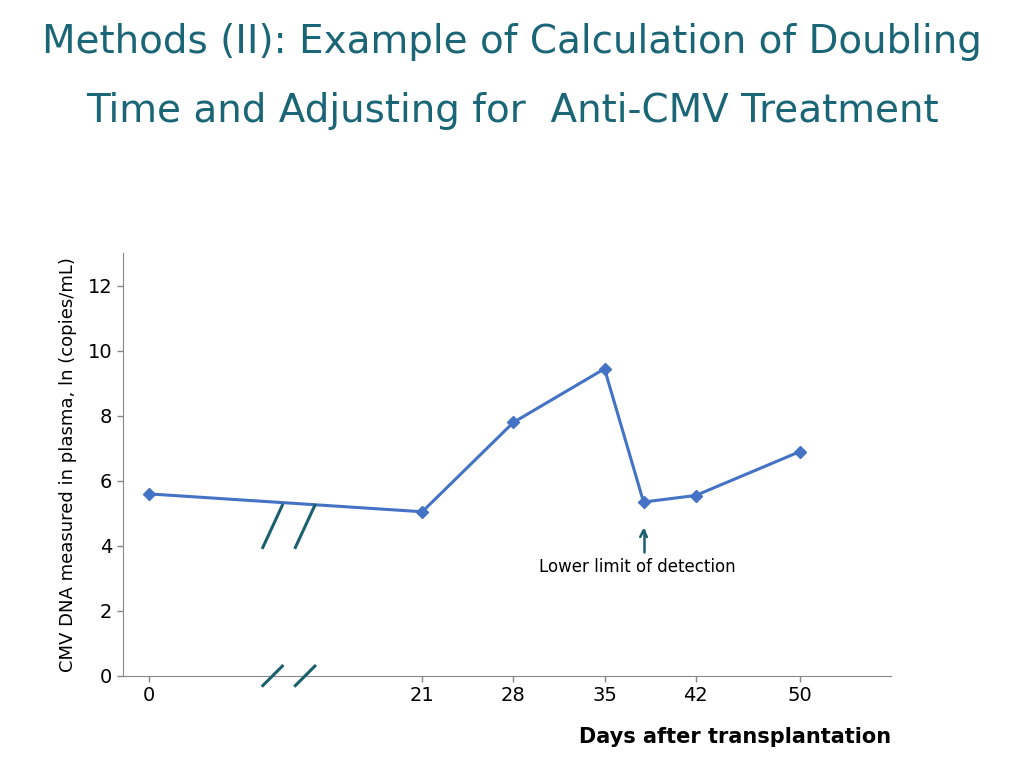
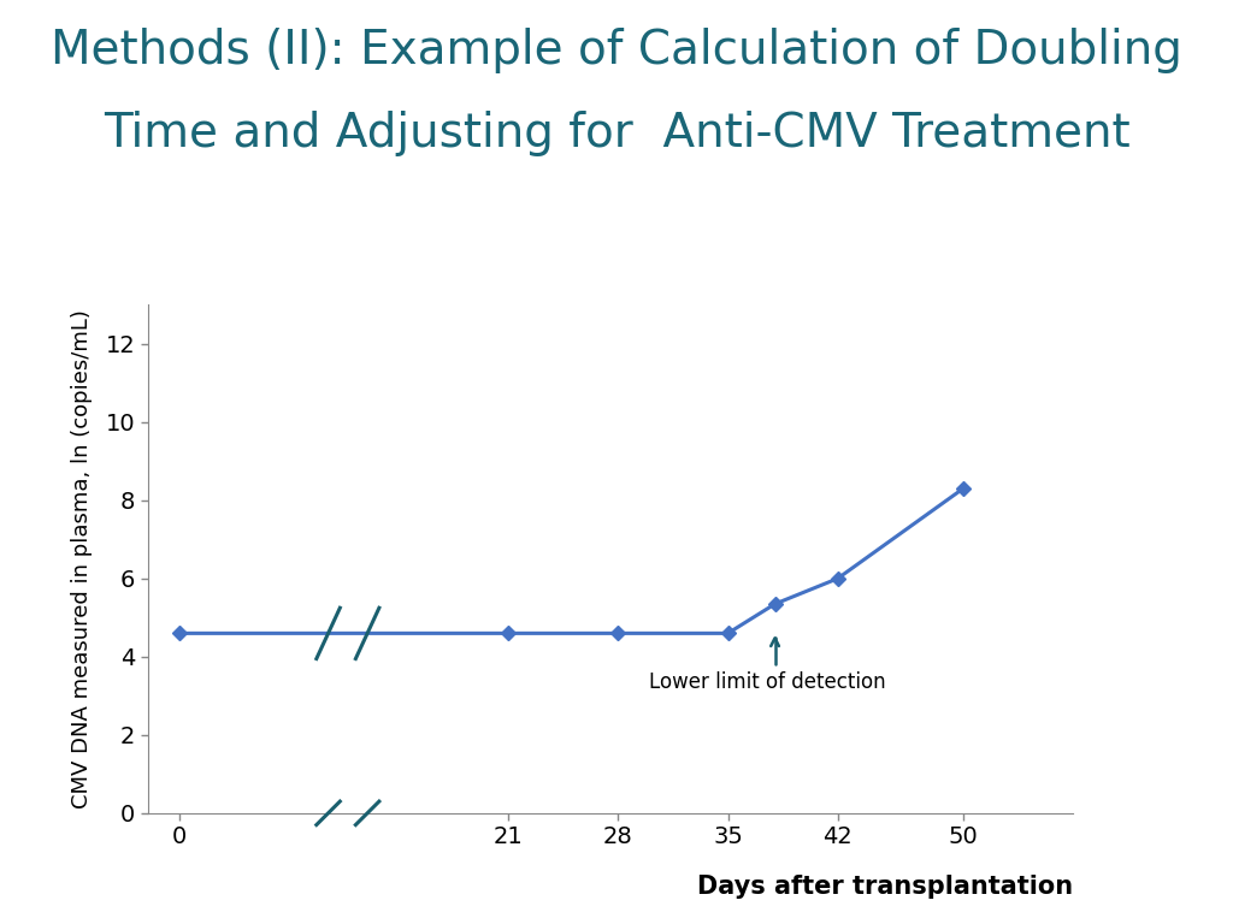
0: 5.60 -> 4.60
21: 5.05 -> 4.60
28: 7.80 -> 4.60
35: 9.45 -> 4.60
42: 5.55 -> 6.00
50: 6.90 -> 8.30
